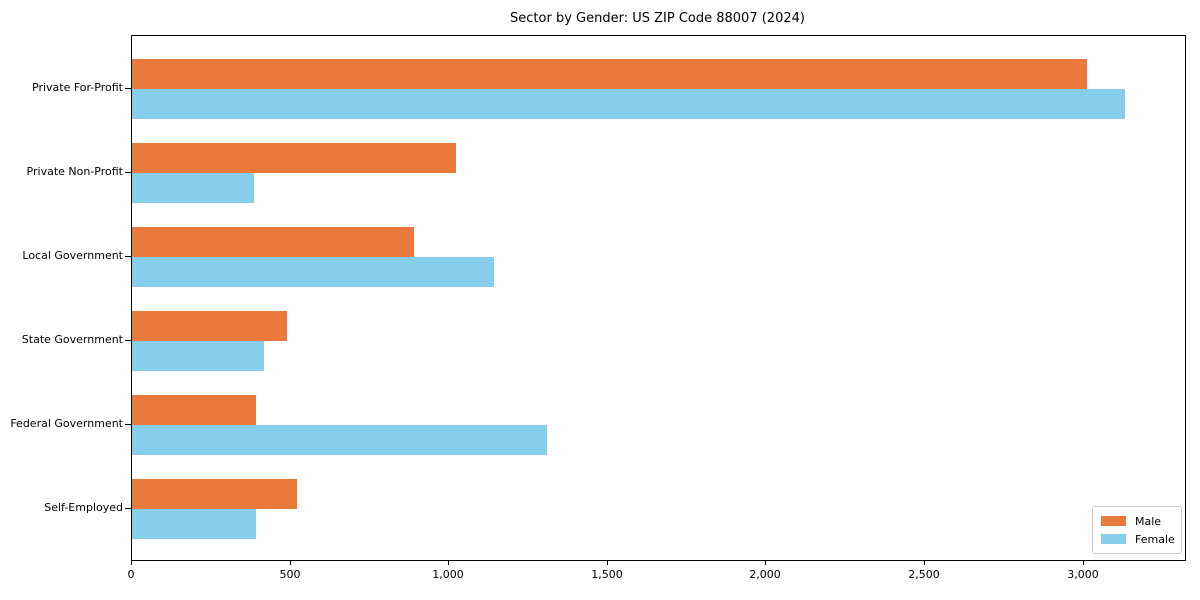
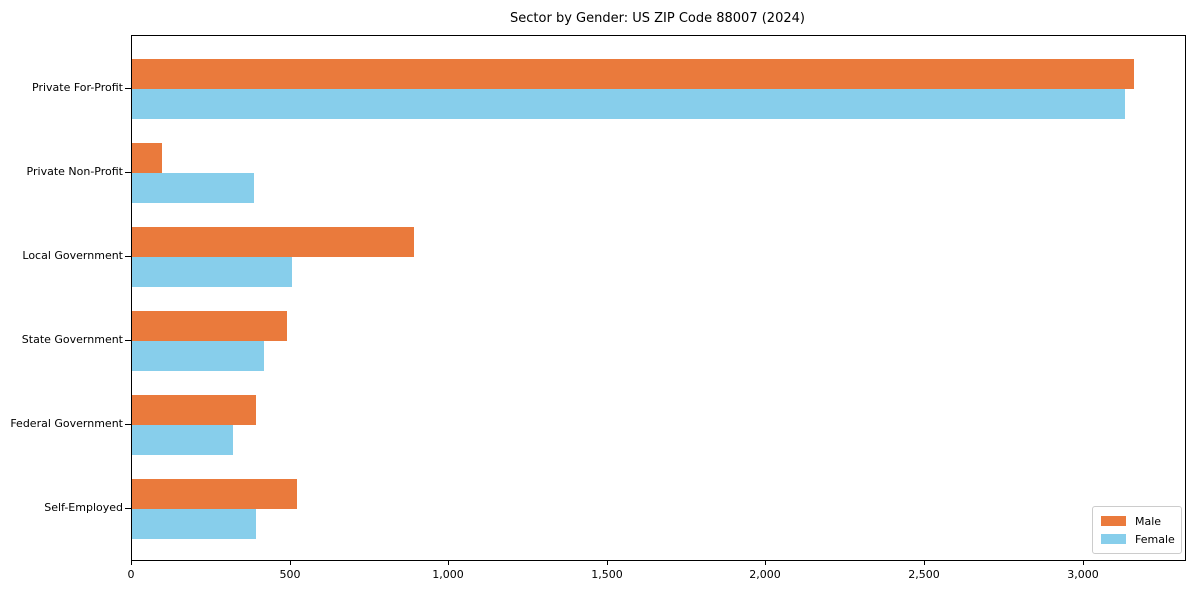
Male/Private For-Profit: 3010 -> 3160
Male/Private Non-Profit: 1020 -> 100
Female/Local Government: 1140 -> 500
Female/Federal Government: 1310 -> 320
